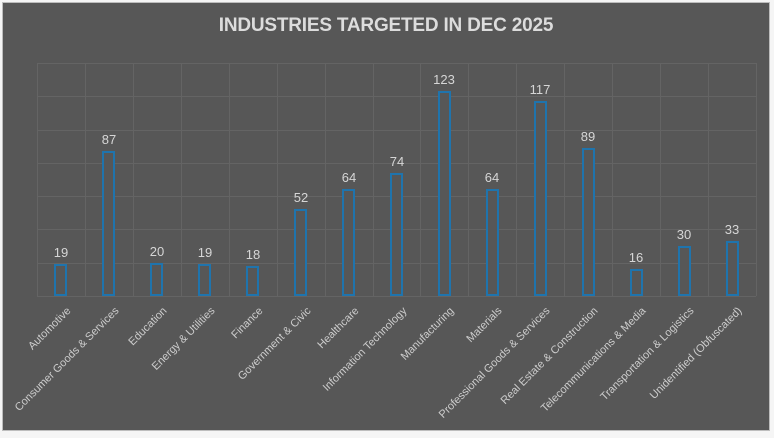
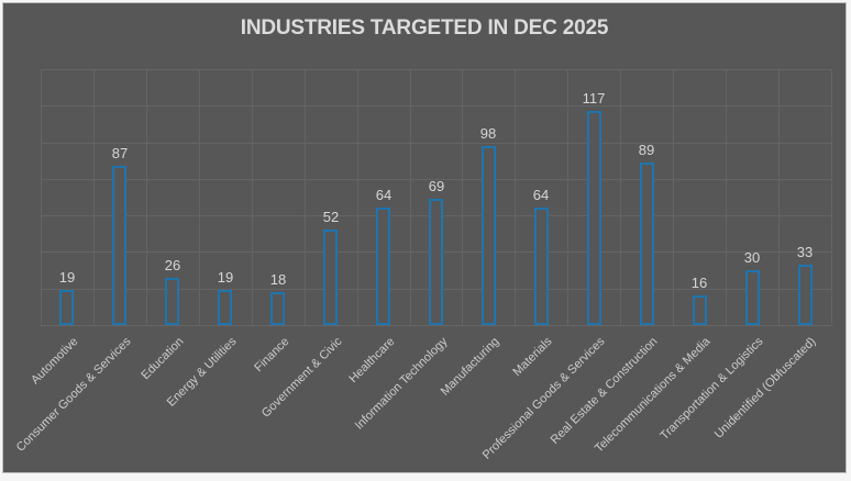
Education: 20 -> 26
Information Technology: 74 -> 69
Manufacturing: 123 -> 98
